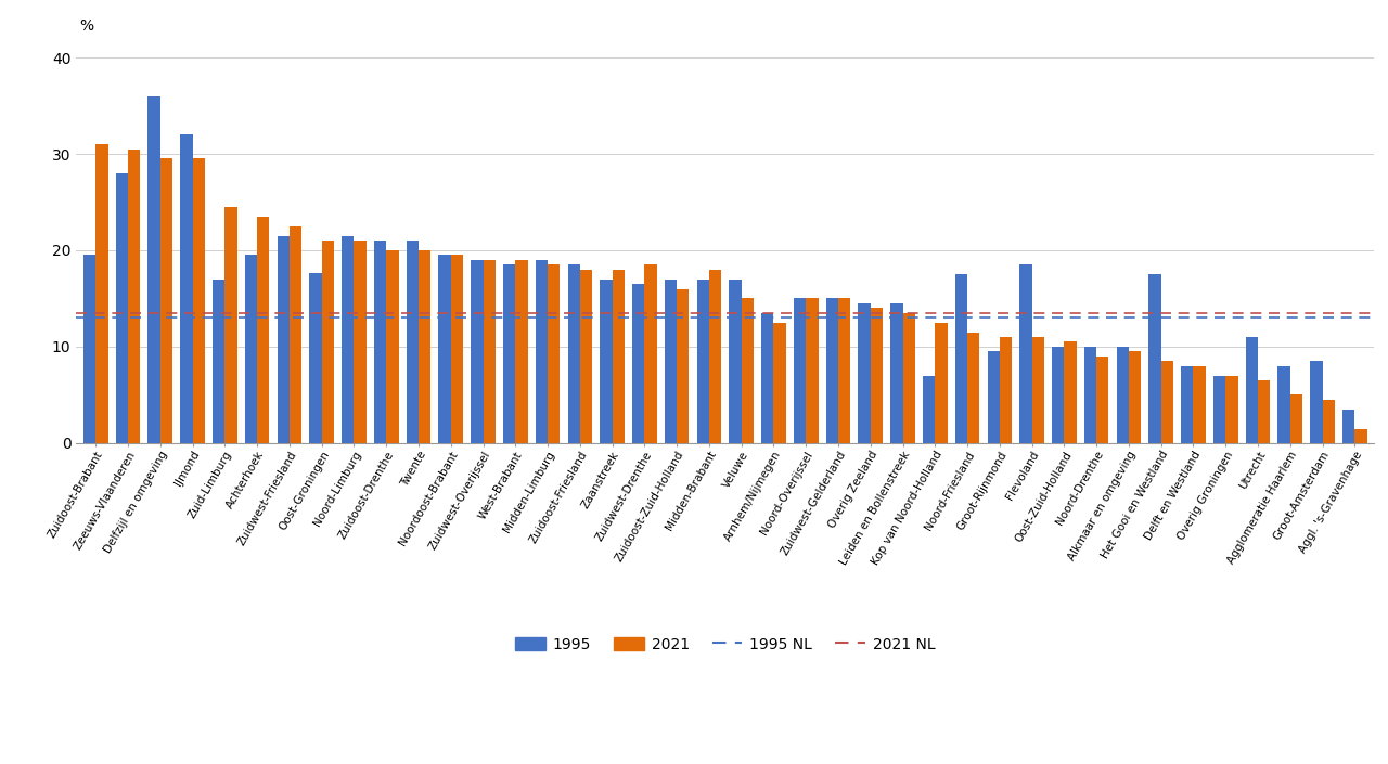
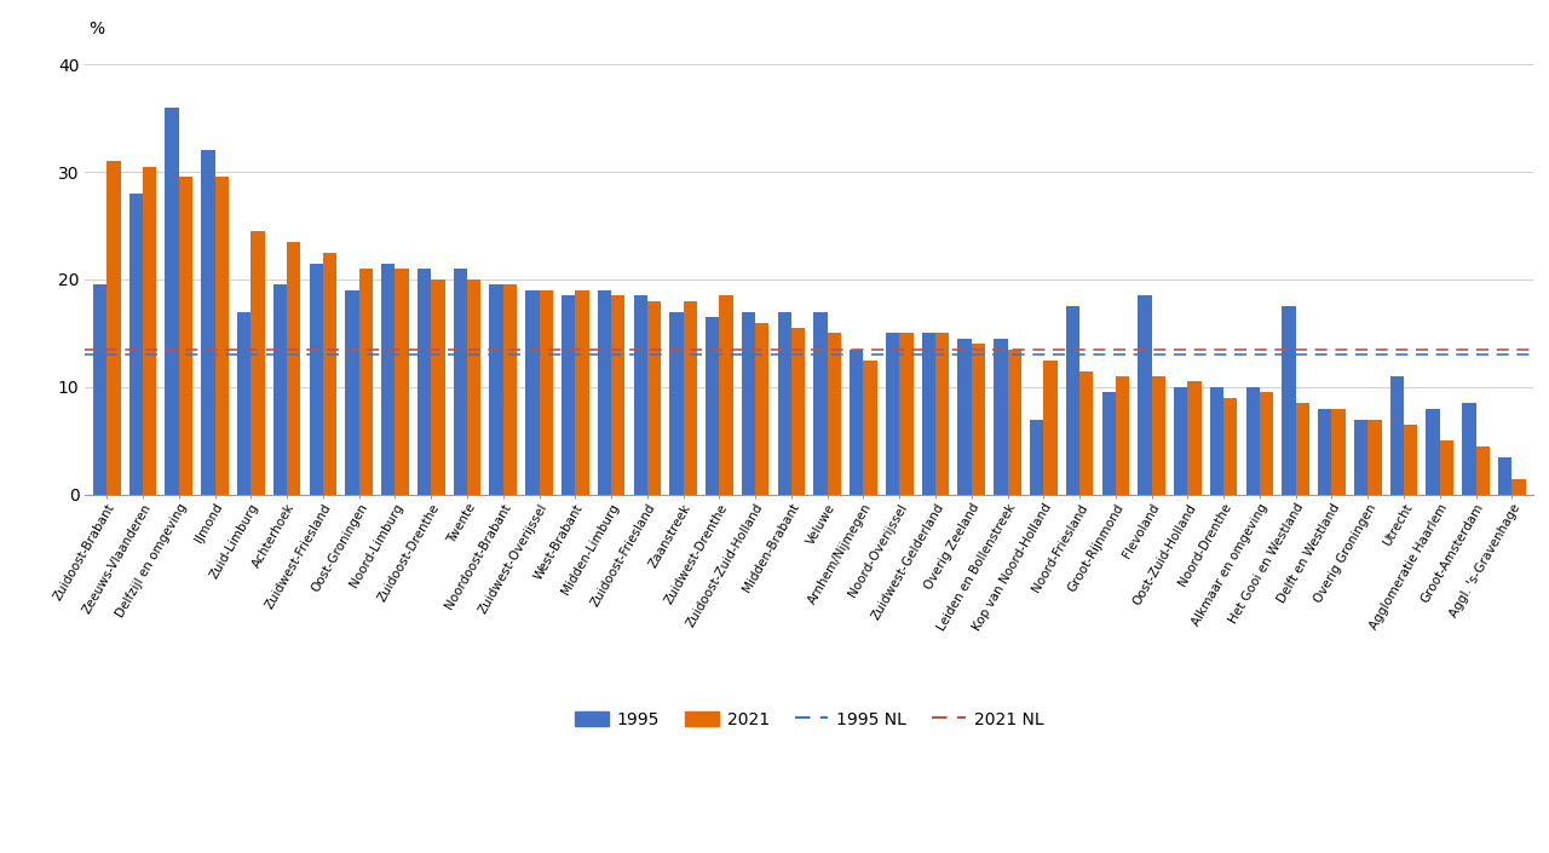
1995/Oost-Groningen: 17.6 -> 19.0
2021/Midden-Brabant: 18.0 -> 15.5
